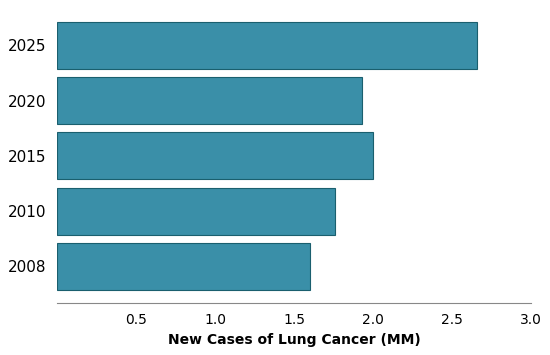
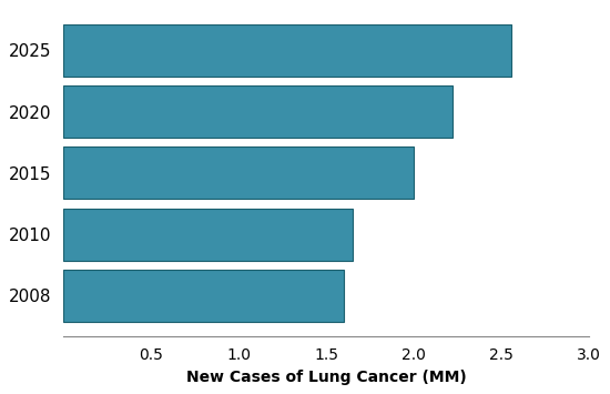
2025: 2.66 -> 2.56
2020: 1.93 -> 2.22
2010: 1.76 -> 1.65
